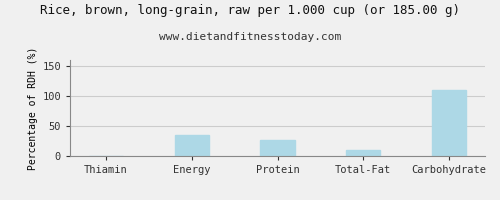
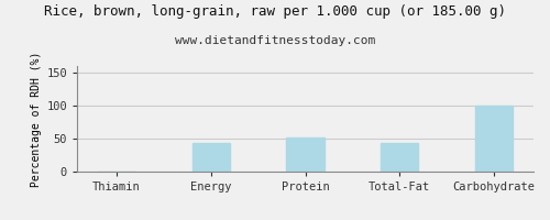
Energy: 35 -> 44
Protein: 26 -> 52
Total-Fat: 10 -> 44
Carbohydrate: 110 -> 100
